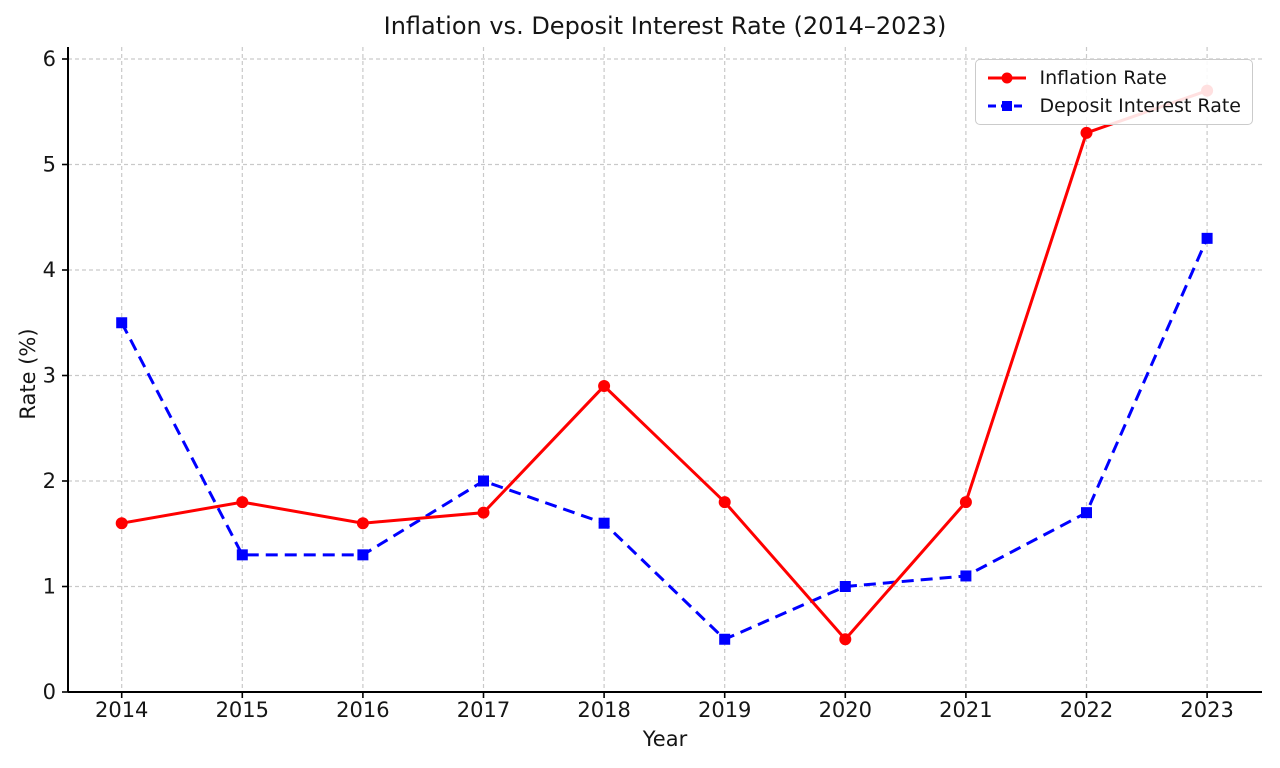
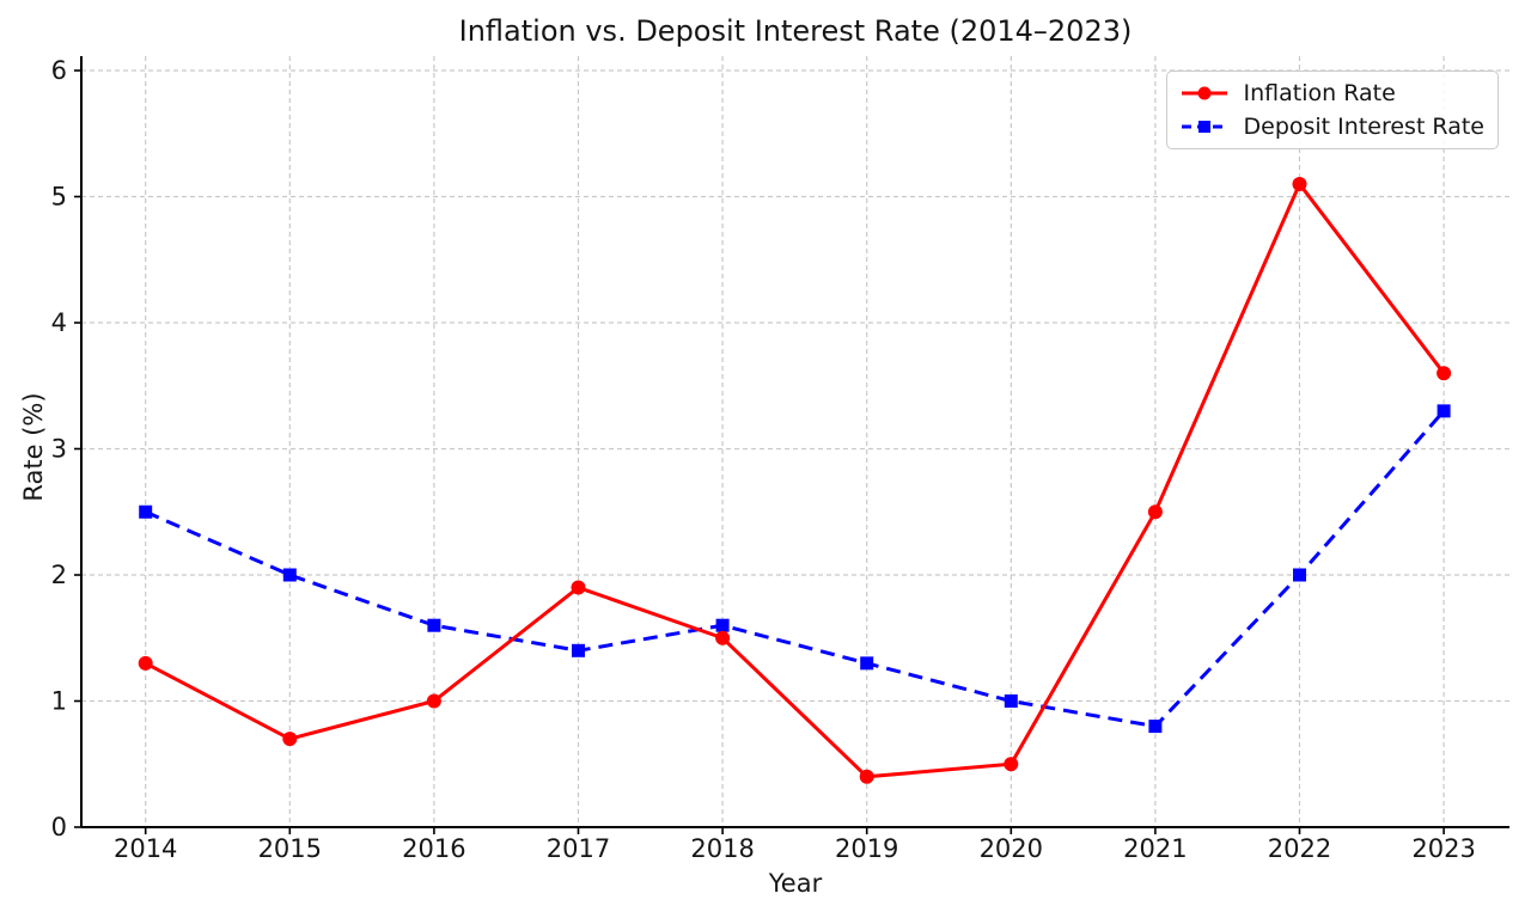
Inflation Rate/2014: 1.6 -> 1.3
Deposit Interest Rate/2014: 3.5 -> 2.5
Inflation Rate/2015: 1.8 -> 0.7
Deposit Interest Rate/2015: 1.3 -> 2.0
Inflation Rate/2016: 1.6 -> 1.0
Deposit Interest Rate/2016: 1.3 -> 1.6
Inflation Rate/2017: 1.7 -> 1.9
Deposit Interest Rate/2017: 2.0 -> 1.4
Inflation Rate/2018: 2.9 -> 1.5
Inflation Rate/2019: 1.8 -> 0.4
Deposit Interest Rate/2019: 0.5 -> 1.3
Inflation Rate/2021: 1.8 -> 2.5
Deposit Interest Rate/2021: 1.1 -> 0.8
Inflation Rate/2022: 5.3 -> 5.1
Deposit Interest Rate/2022: 1.7 -> 2.0
Inflation Rate/2023: 5.7 -> 3.6
Deposit Interest Rate/2023: 4.3 -> 3.3
